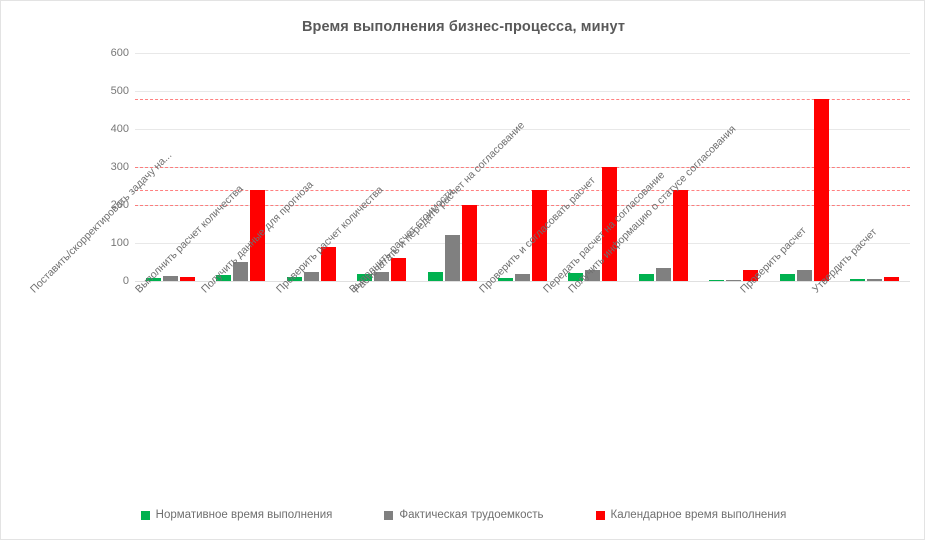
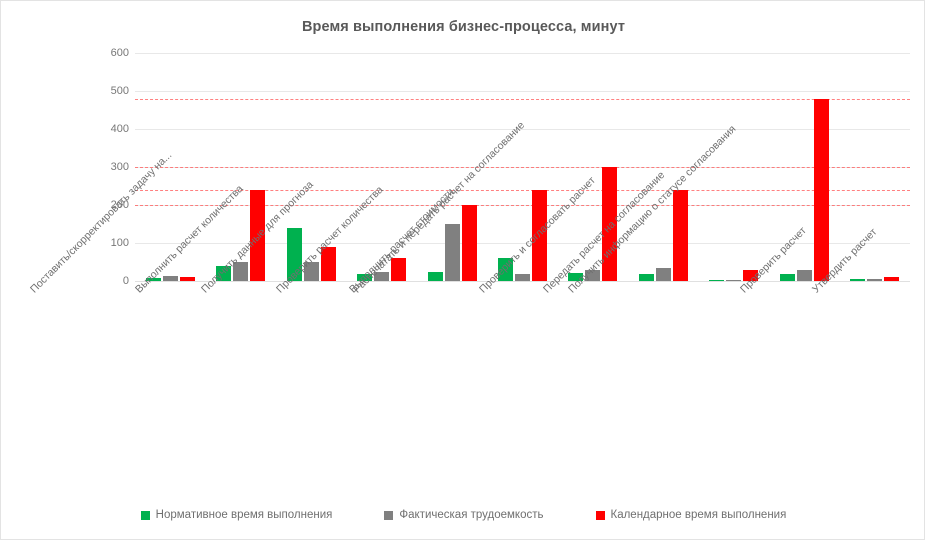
Нормативное время выполнения/Выполнить расчет количества: 20 -> 40
Нормативное время выполнения/Получить данные для прогноза: 10 -> 140
Фактическая трудоемкость/Получить данные для прогноза: 20 -> 50
Фактическая трудоемкость/Выполнить расчет стоимости: 120 -> 150
Нормативное время выполнения/Распечатать и передать расчет на согласование: 10 -> 60
